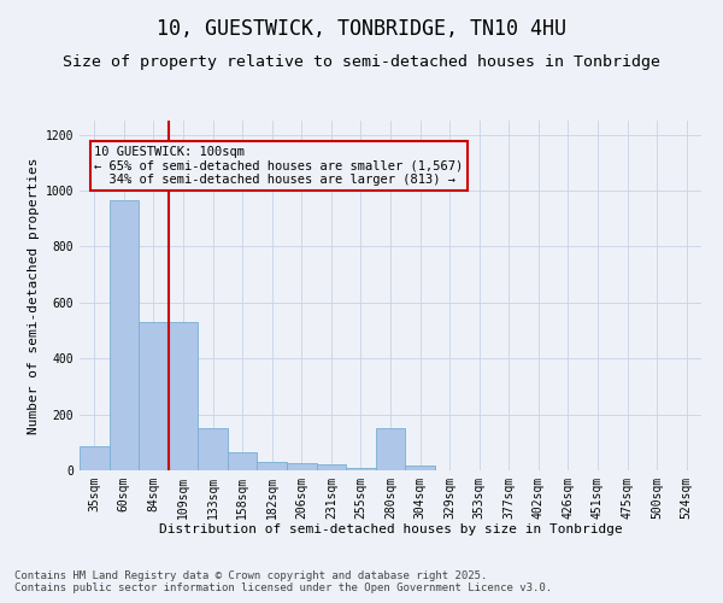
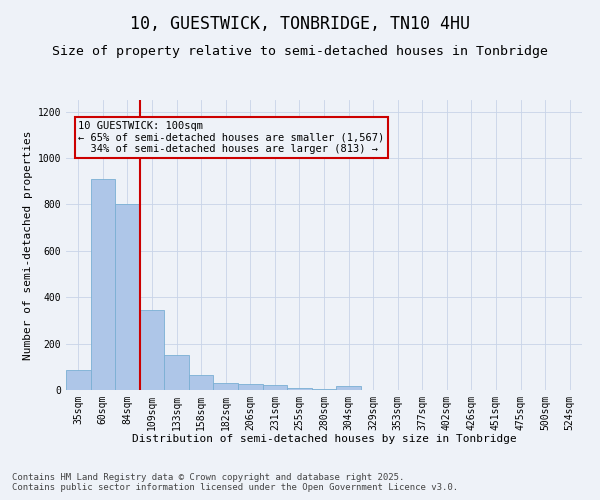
60sqm: 965 -> 910
84sqm: 530 -> 800
109sqm: 530 -> 345
280sqm: 150 -> 5
